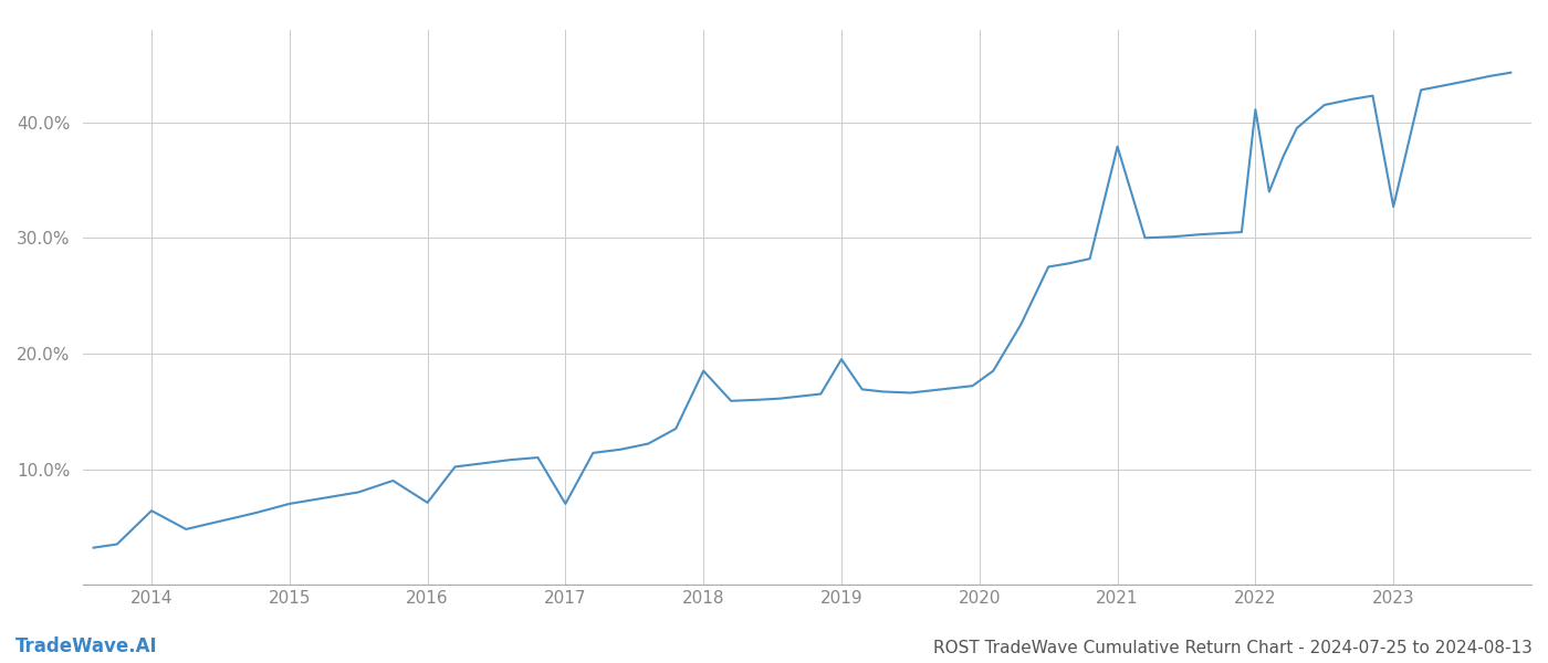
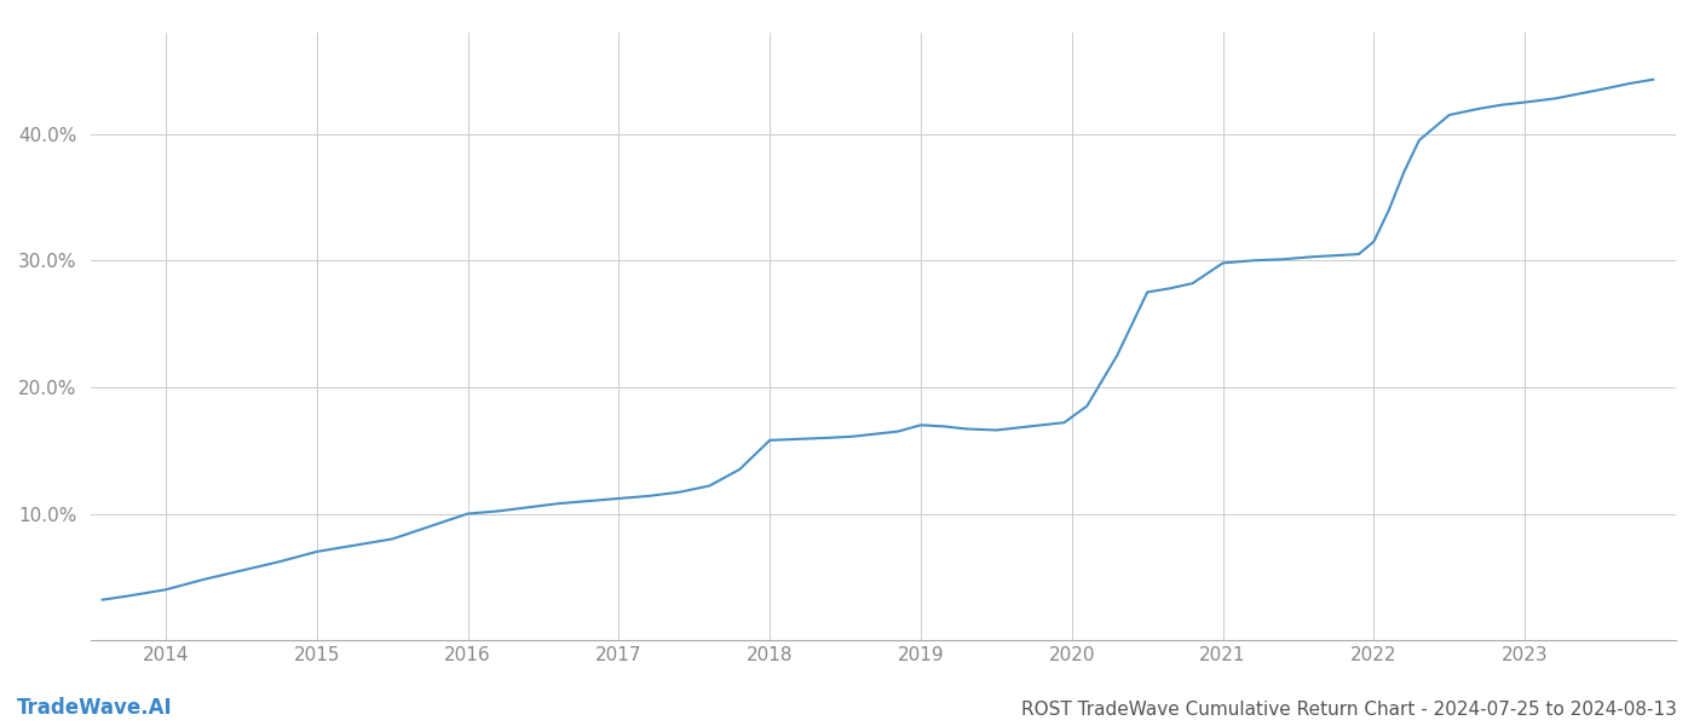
2014: 6.4% -> 4.0%
2016: 7.1% -> 10.0%
2017: 7.0% -> 11.2%
2018: 18.5% -> 15.8%
2019: 19.5% -> 17.0%
2021: 37.9% -> 29.8%
2022: 41.1% -> 31.5%
2023: 32.7% -> 42.5%
